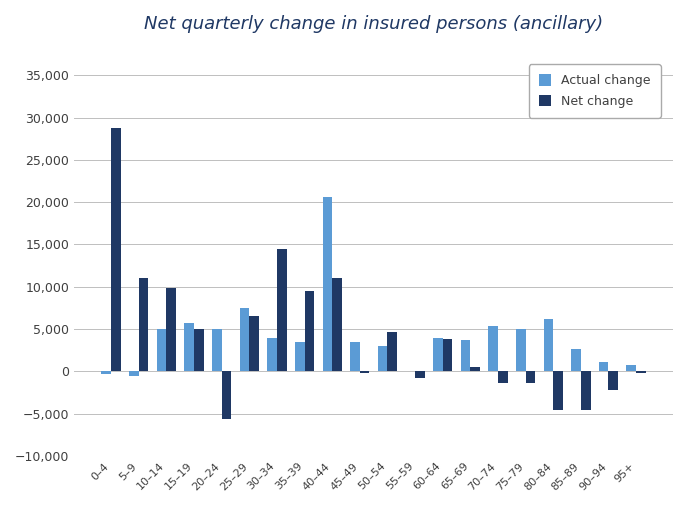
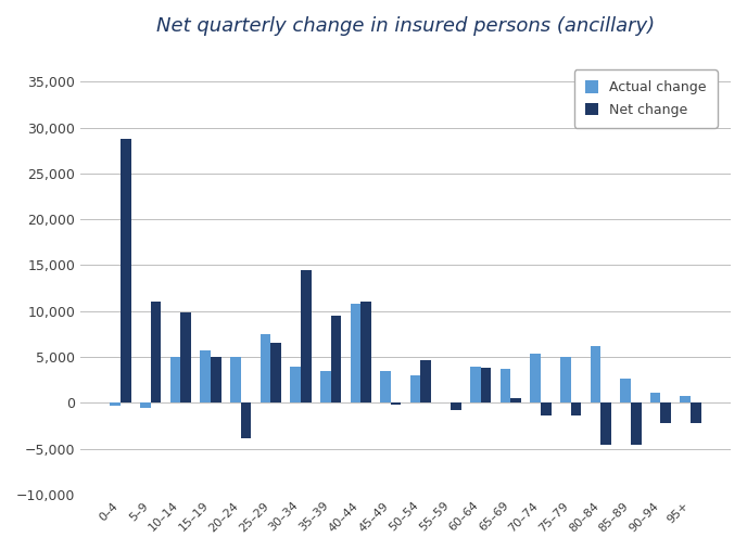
Net change/20–24: -5,600 -> -3,800
Actual change/40–44: 20,600 -> 10,800
Net change/95+: -200 -> -2,200
